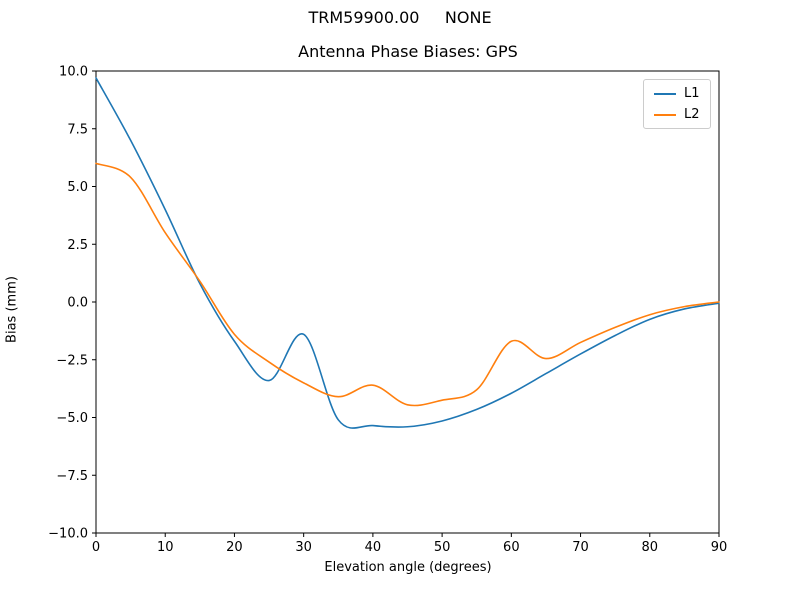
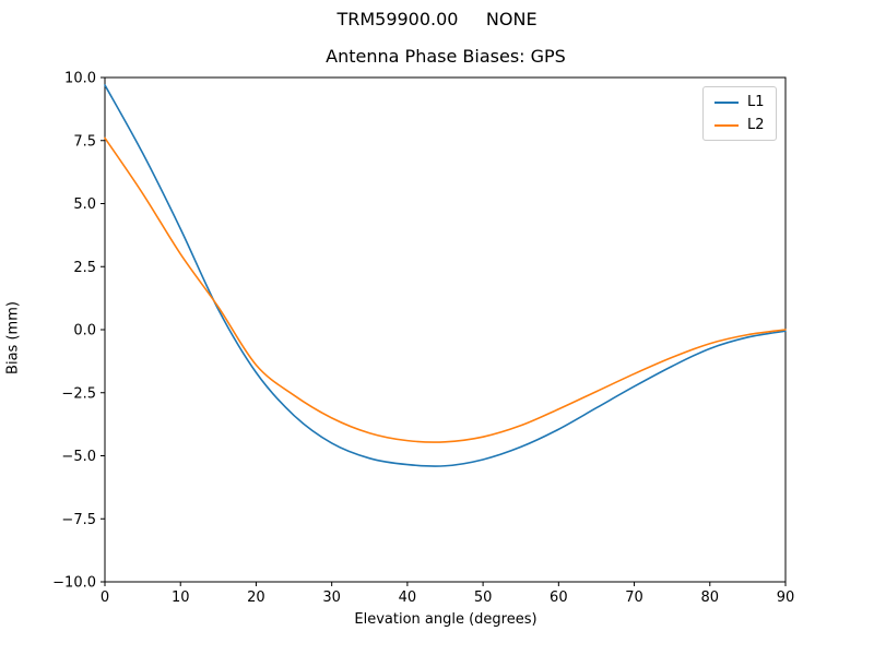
L2/0: 6.0 -> 7.6
L1/30: -1.4 -> -4.5
L2/40: -3.6 -> -4.4
L2/60: -1.7 -> -3.1
